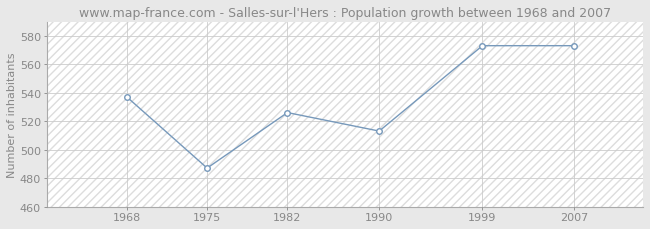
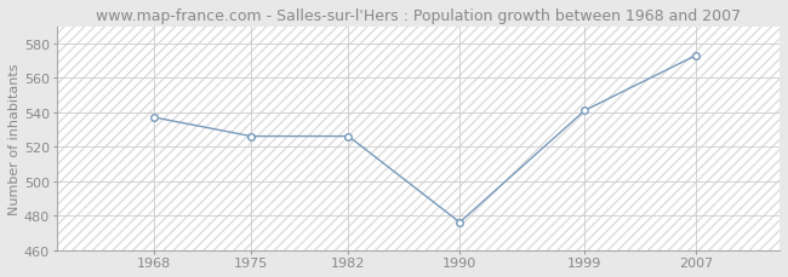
1975: 487 -> 526
1990: 513 -> 476
1999: 573 -> 541
